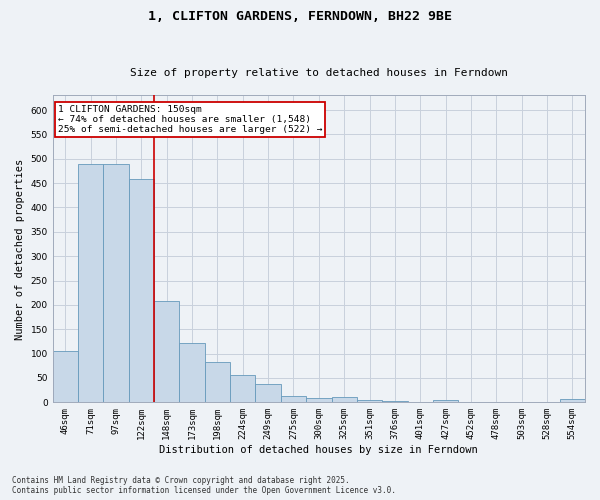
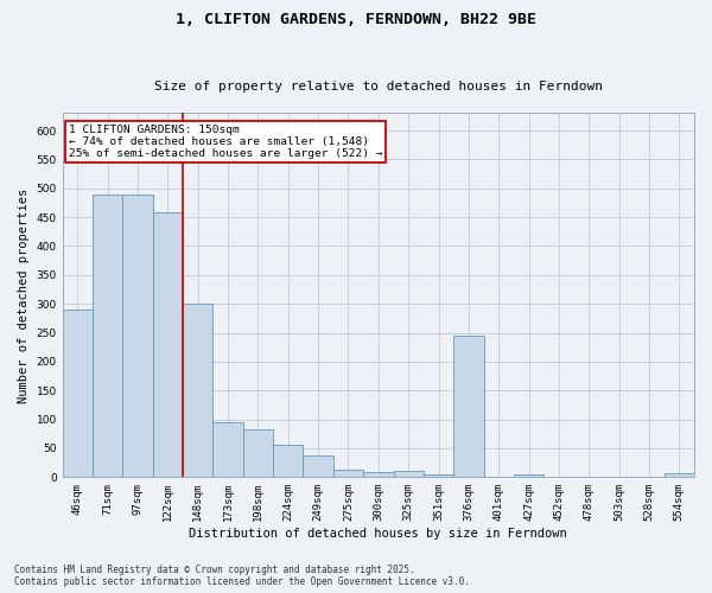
46sqm: 105 -> 290
148sqm: 207 -> 300
173sqm: 121 -> 95
376sqm: 3 -> 245
